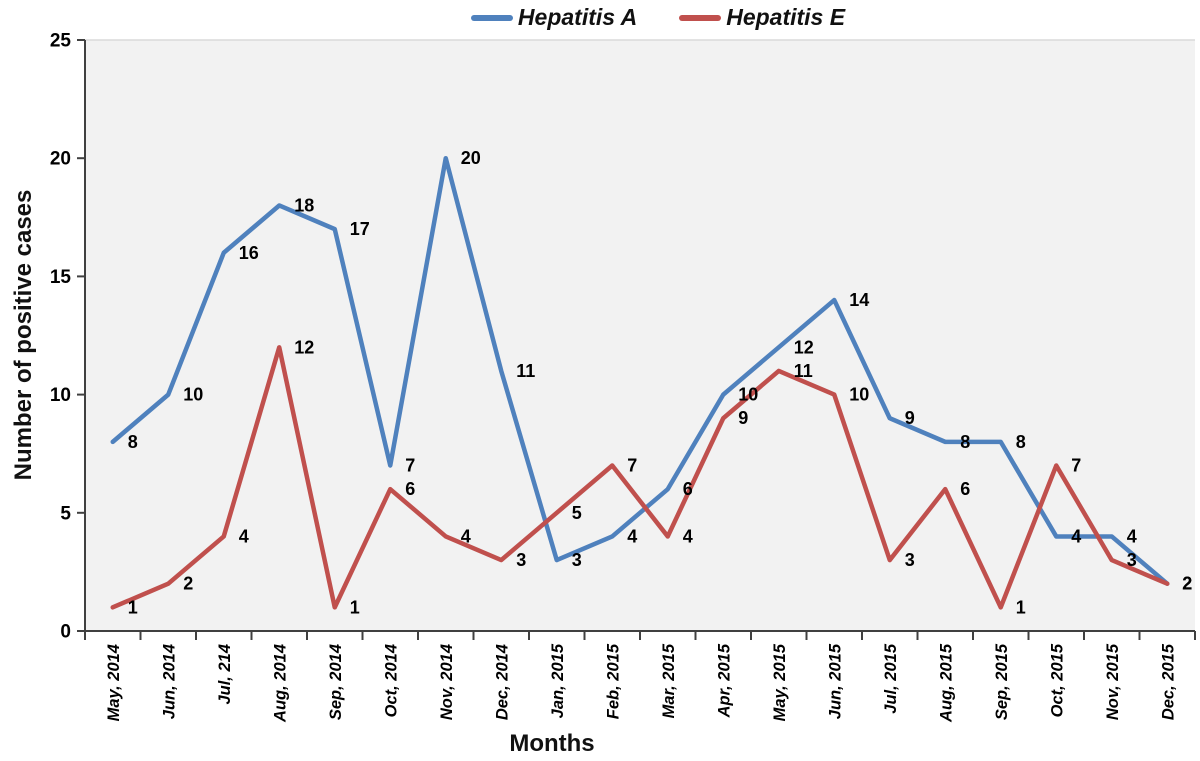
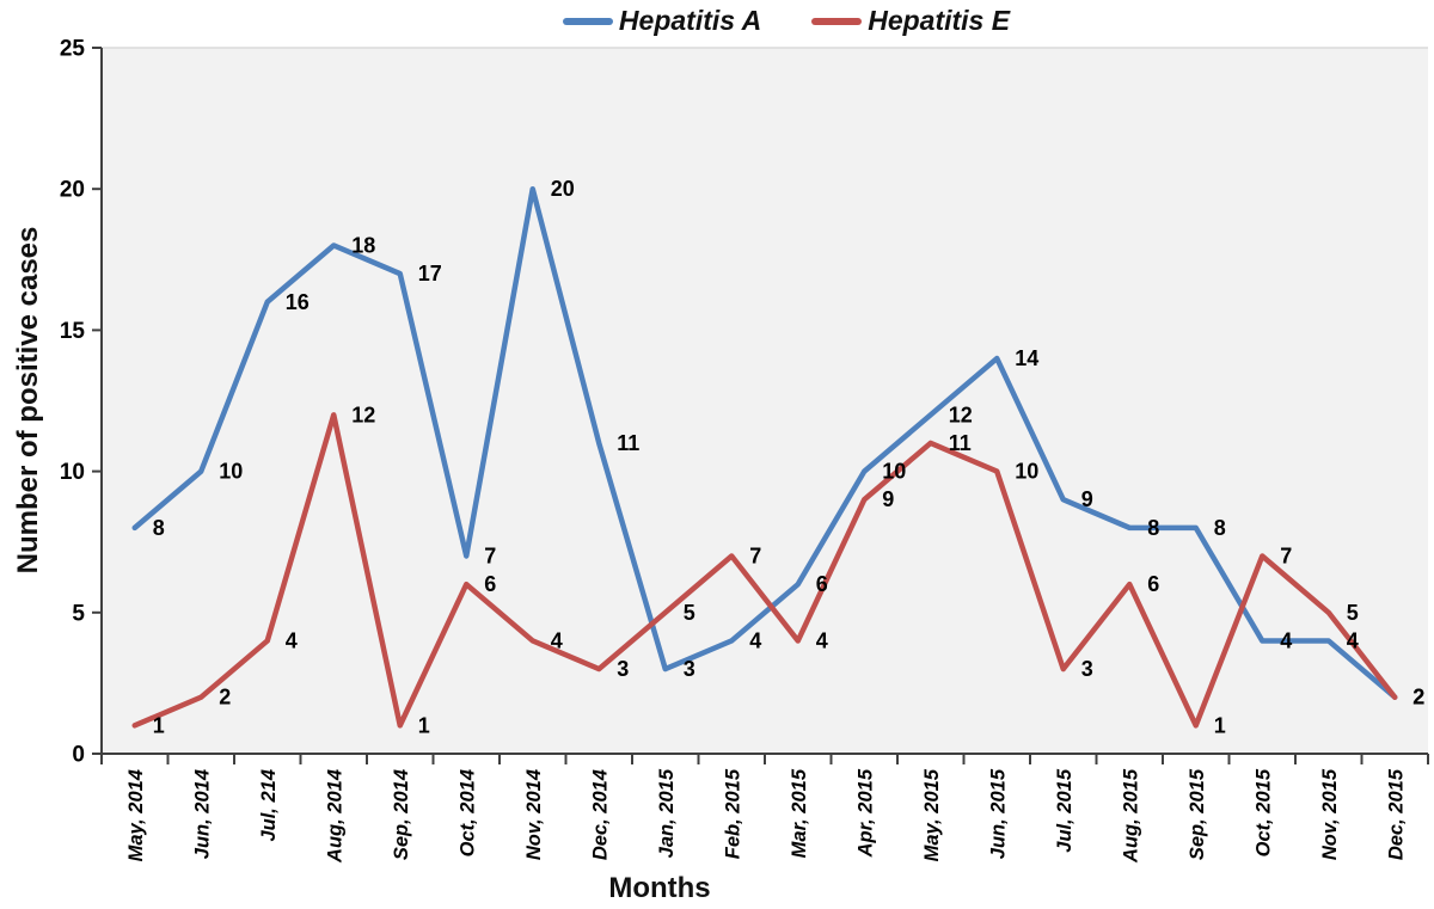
Hepatitis E/Nov, 2015: 3 -> 5
